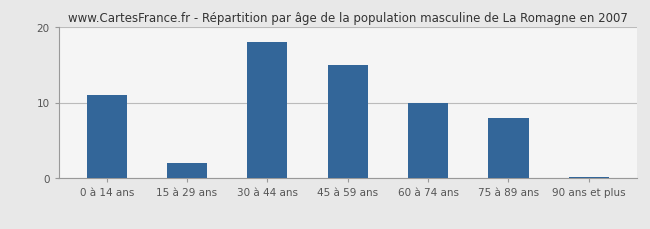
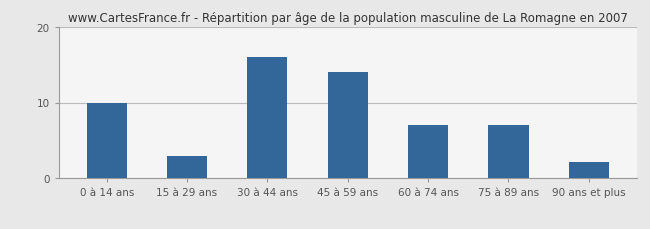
0 à 14 ans: 11.0 -> 10.0
15 à 29 ans: 2.0 -> 3.0
30 à 44 ans: 18.0 -> 16.0
45 à 59 ans: 15.0 -> 14.0
60 à 74 ans: 10.0 -> 7.0
75 à 89 ans: 8.0 -> 7.0
90 ans et plus: 0.2 -> 2.2
